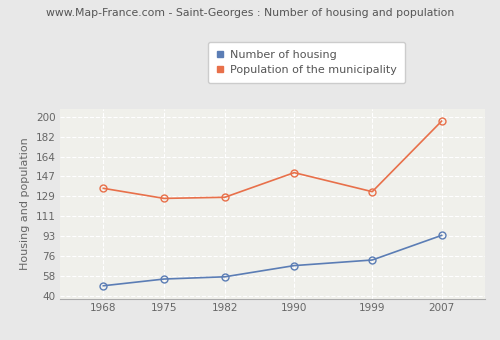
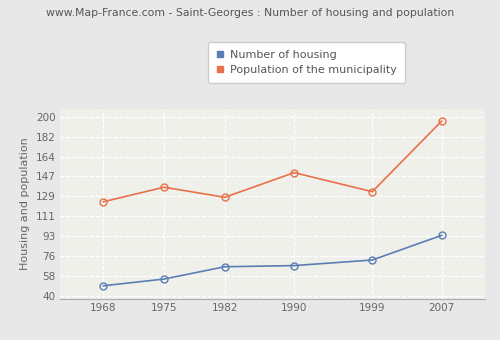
Population of the municipality/1968: 136 -> 124
Population of the municipality/1975: 127 -> 137
Number of housing/1982: 57 -> 66
